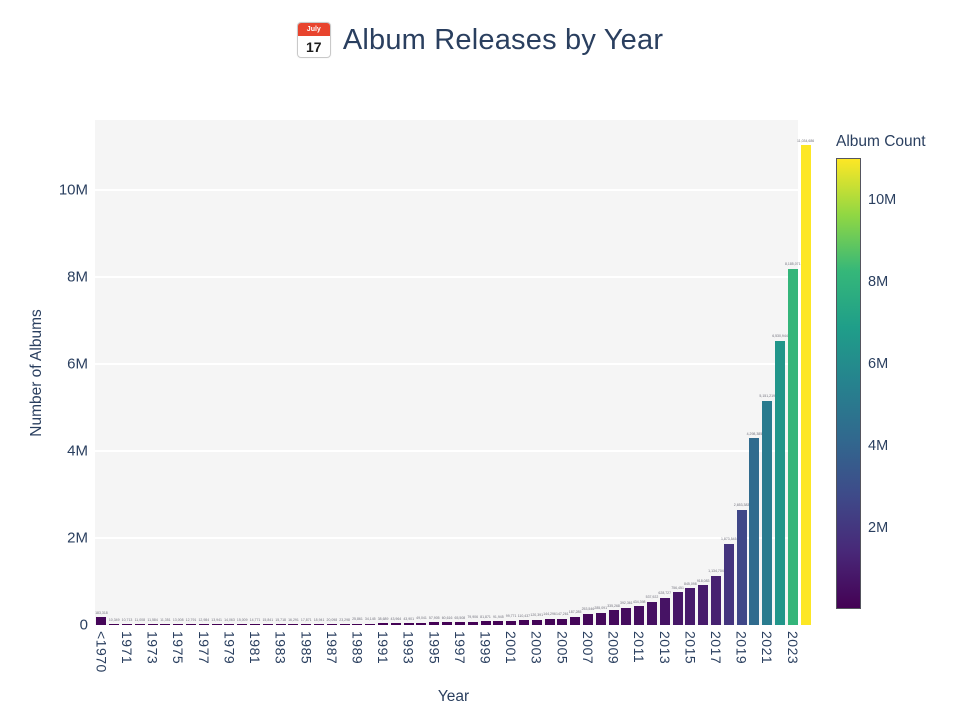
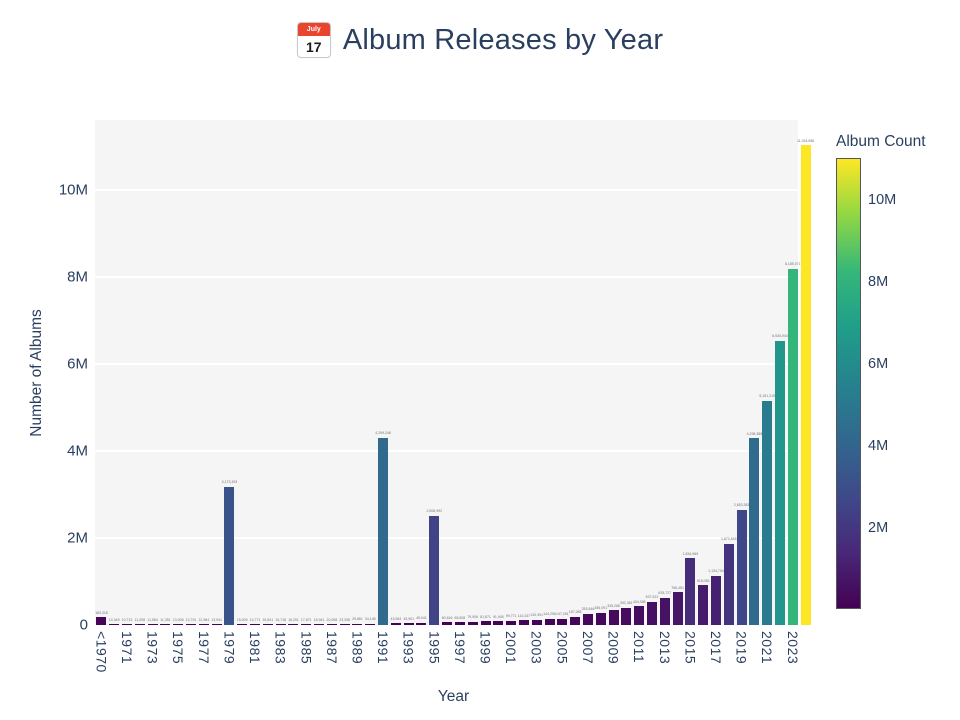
1979: 14,063 -> 3,173,393
1991: 38,689 -> 4,299,246
1995: 57,905 -> 2,506,992
2015: 845,098 -> 1,534,969
